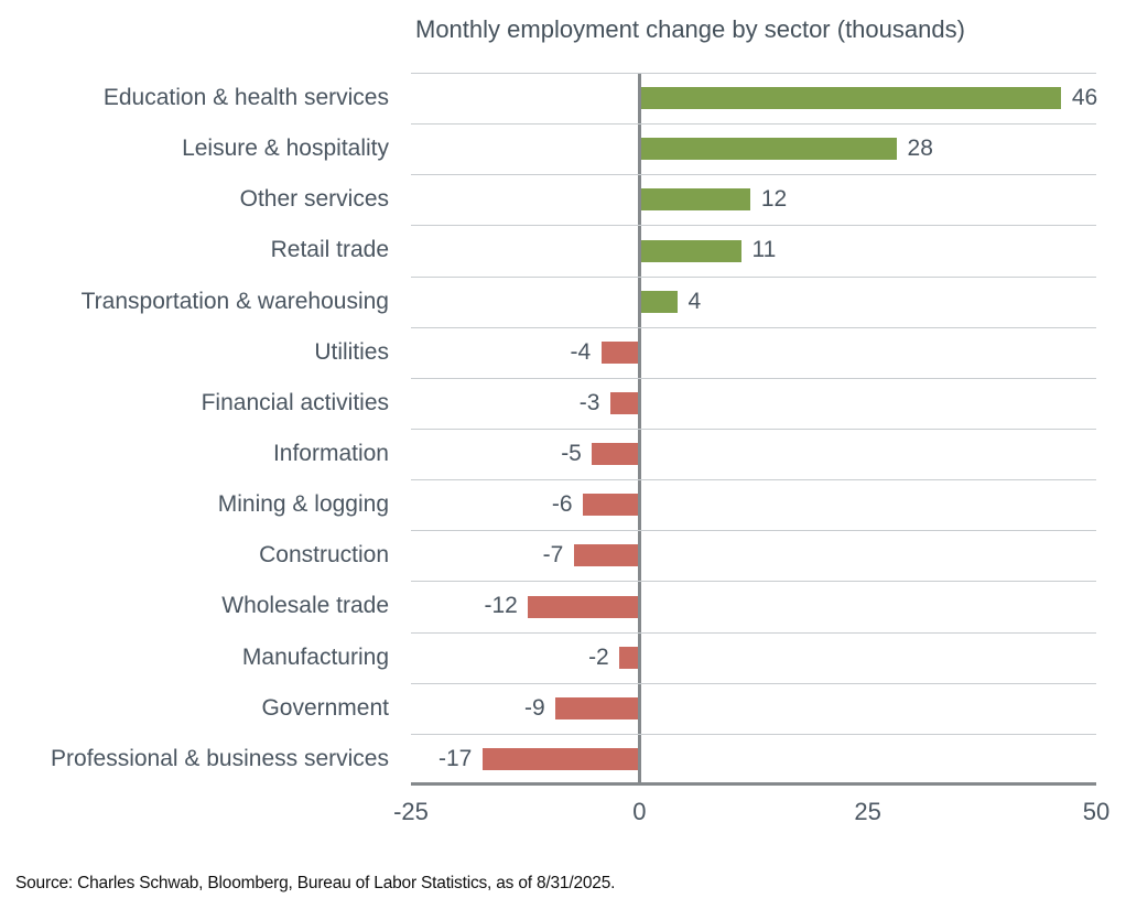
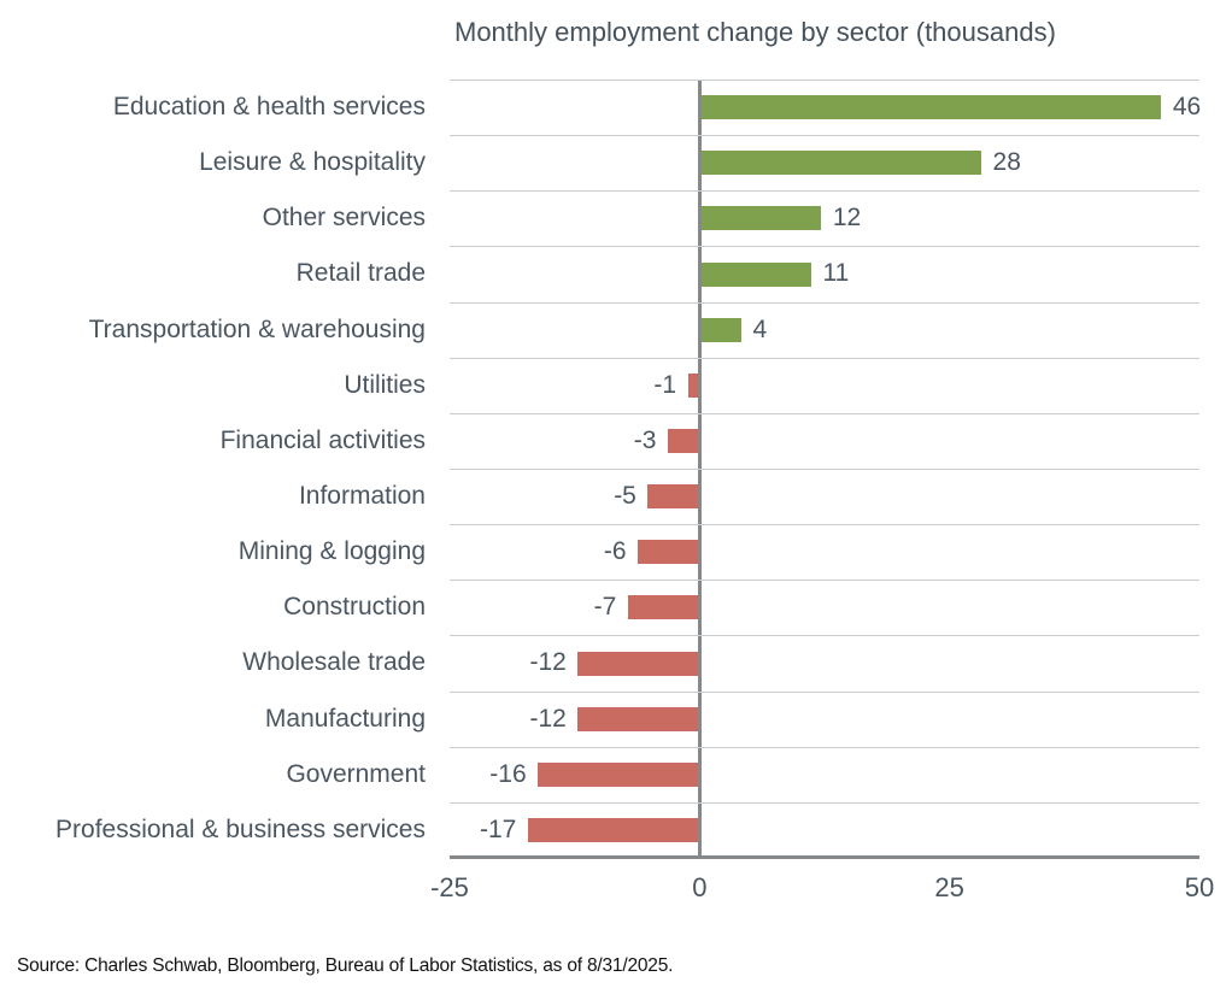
Utilities: -4 -> -1
Manufacturing: -2 -> -12
Government: -9 -> -16
